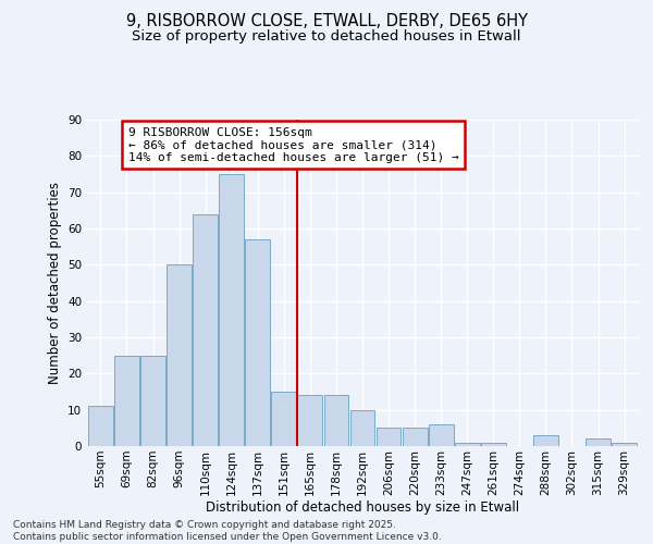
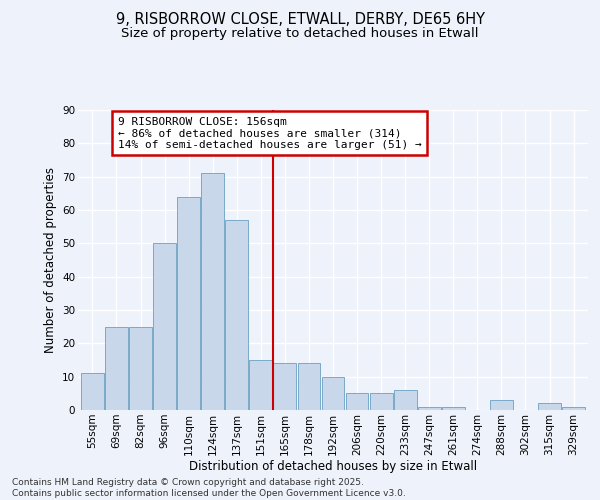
124sqm: 75 -> 71
